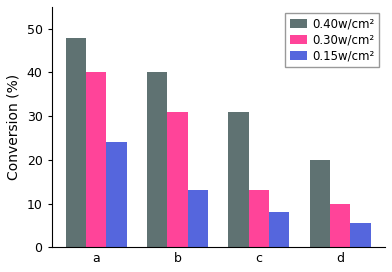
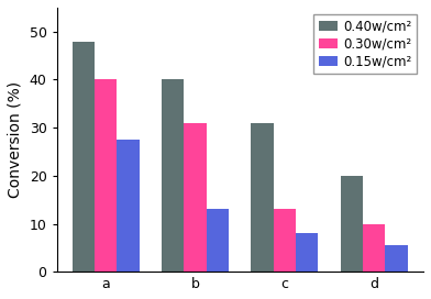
0.15w/cm²/a: 24.0 -> 27.5
